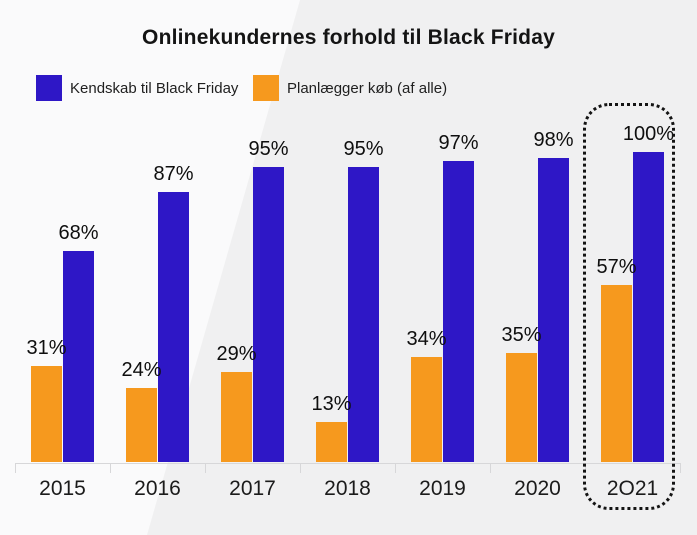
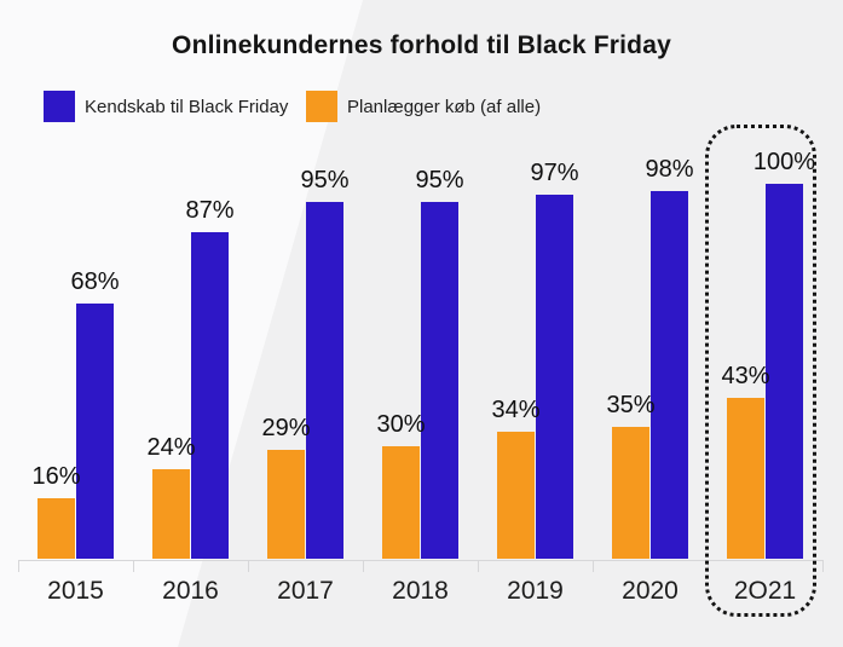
Planlægger køb (af alle)/2015: 31% -> 16%
Planlægger køb (af alle)/2018: 13% -> 30%
Planlægger køb (af alle)/2O21: 57% -> 43%
